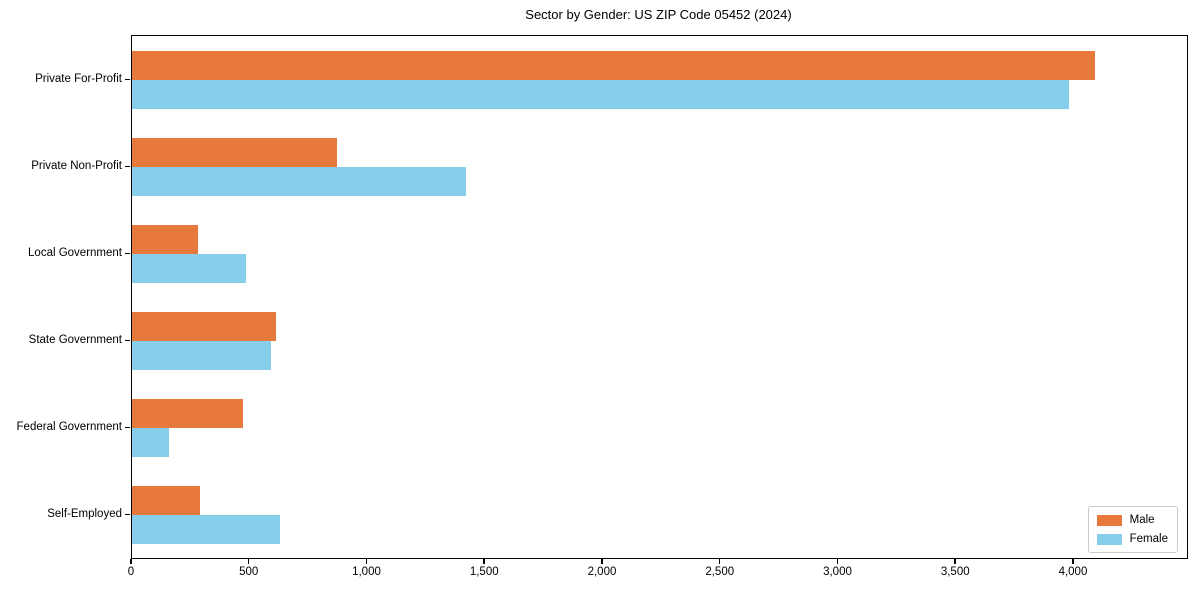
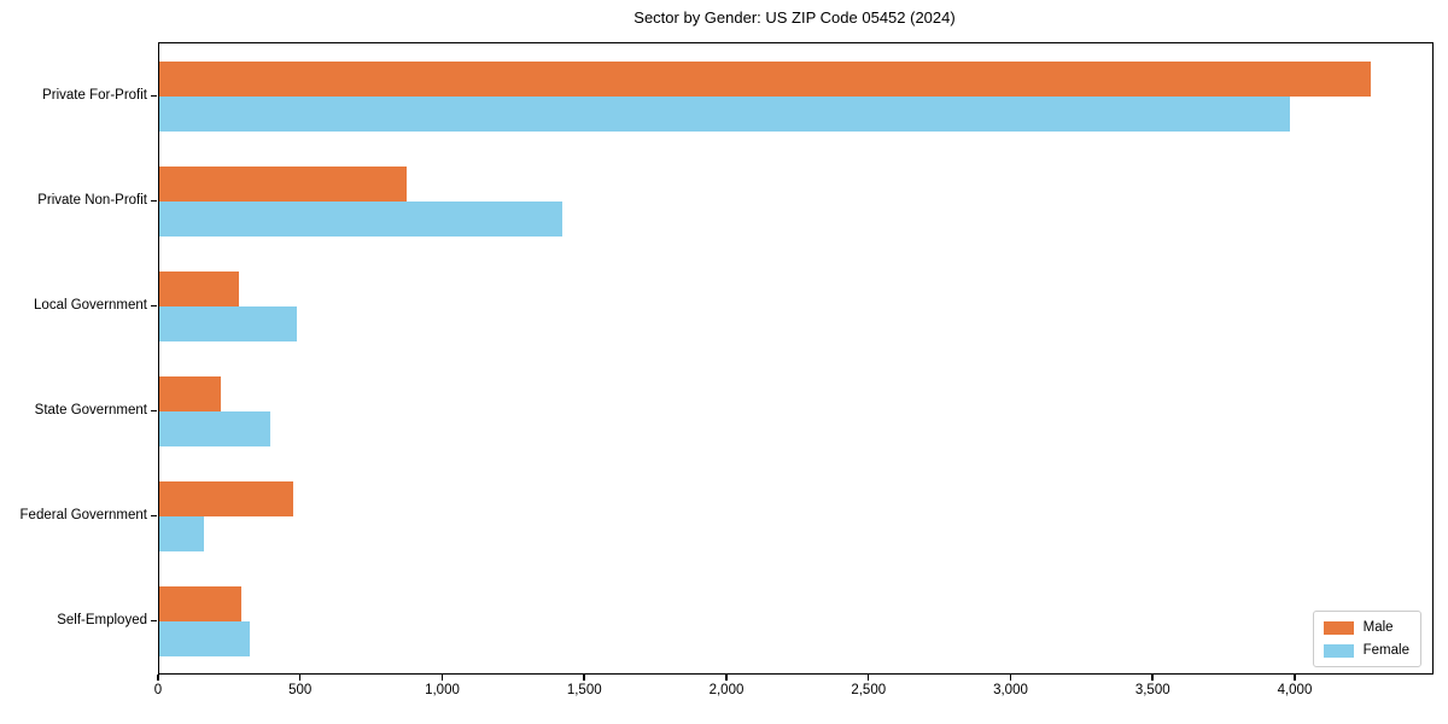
Male/Private For-Profit: 4090 -> 4260
Male/State Government: 610 -> 220
Female/State Government: 590 -> 390
Female/Self-Employed: 630 -> 320
